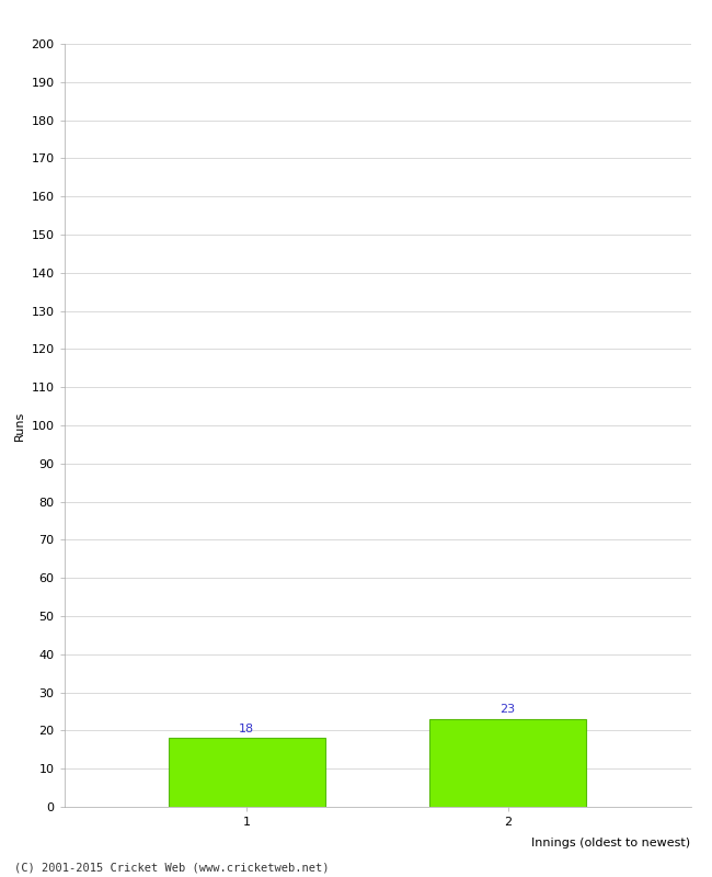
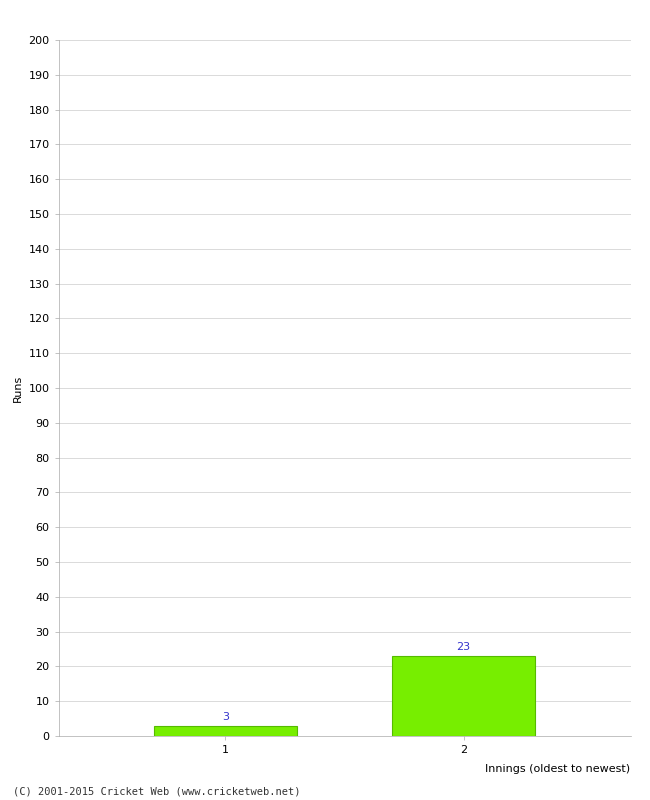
1: 18 -> 3
